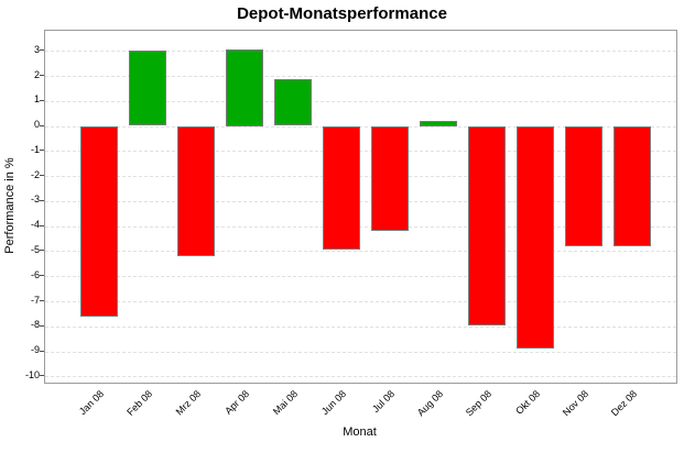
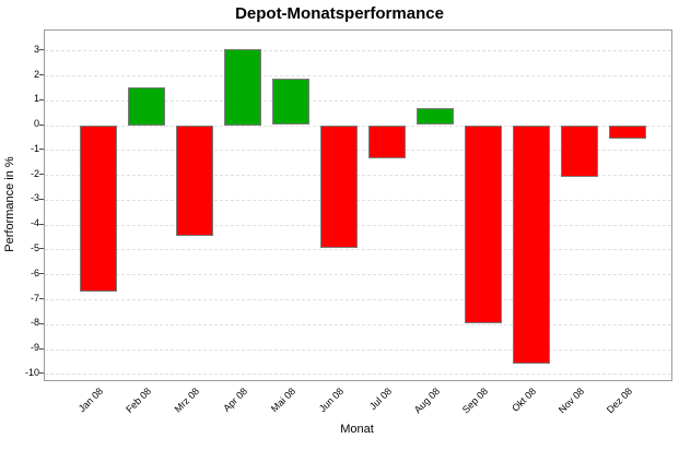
Jan 08: -7.6 -> -6.7
Feb 08: 3.0 -> 1.5
Mrz 08: -5.2 -> -4.5
Jul 08: -4.2 -> -1.4
Aug 08: 0.2 -> 0.7
Okt 08: -8.9 -> -9.6
Nov 08: -4.8 -> -2.1
Dez 08: -4.8 -> -0.6
